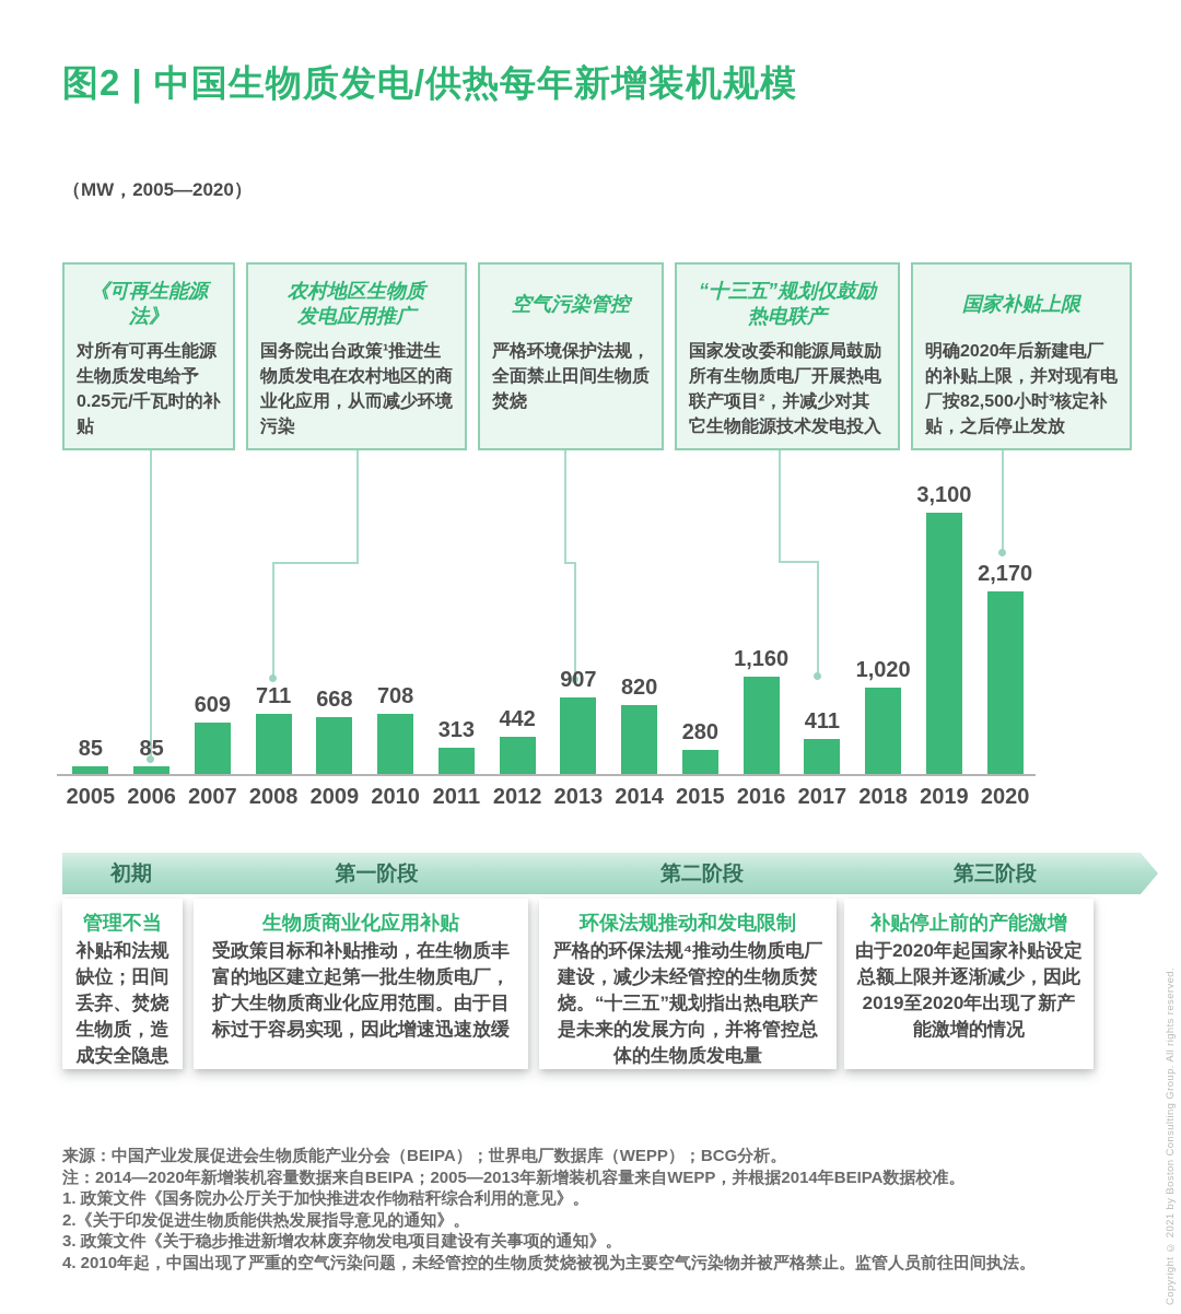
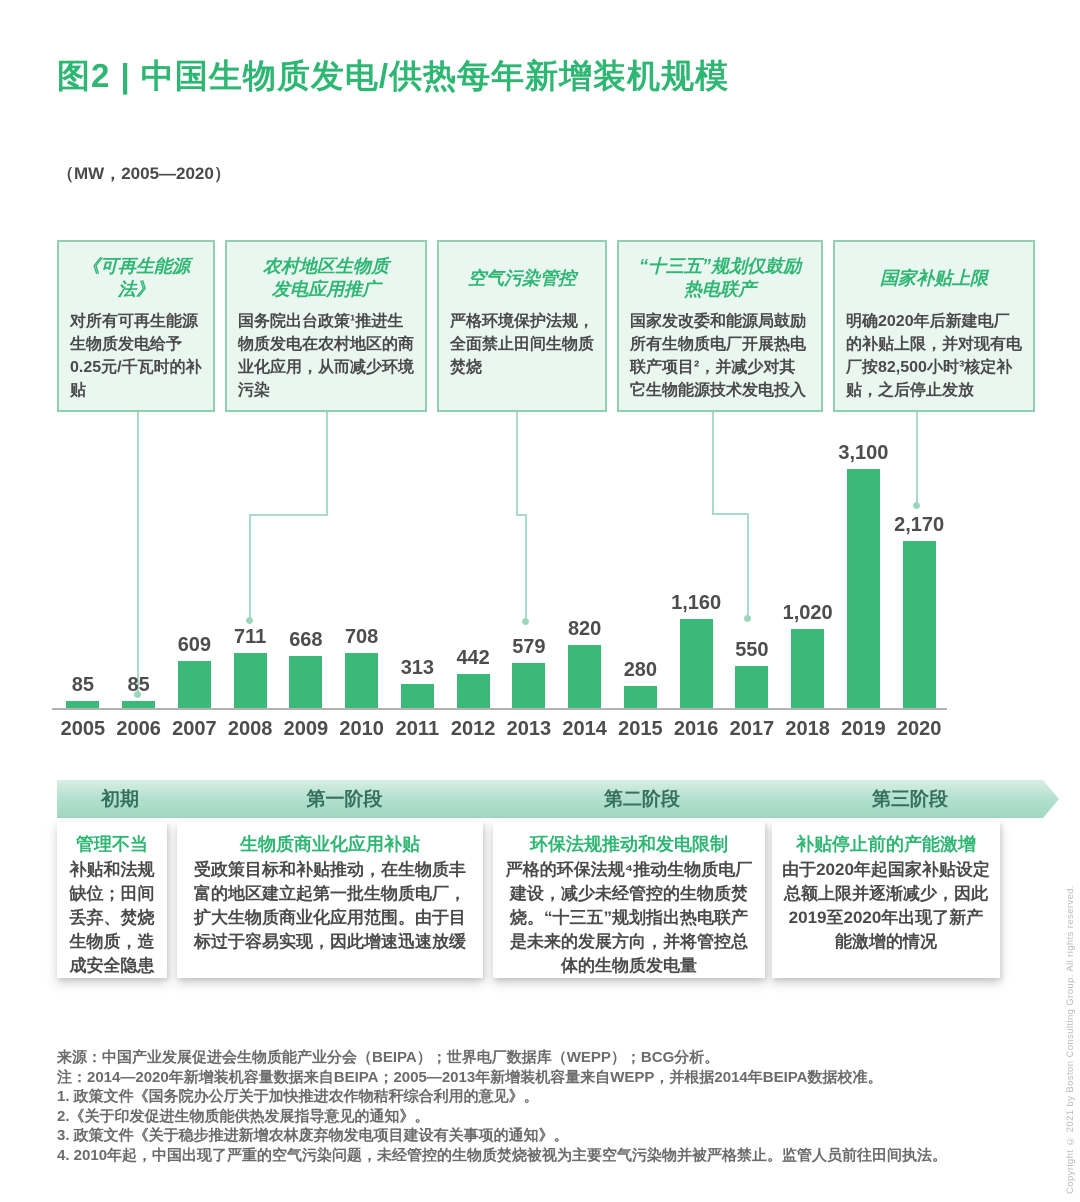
2013: 907 -> 579
2017: 411 -> 550
